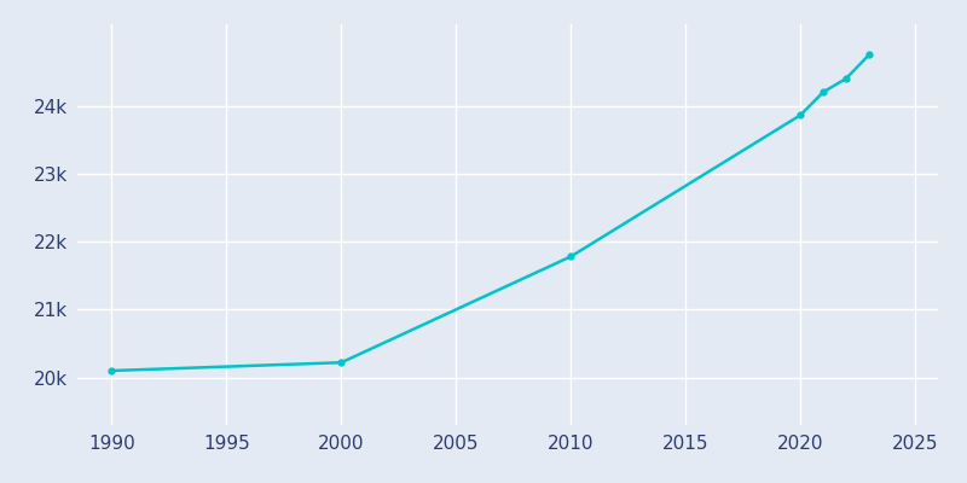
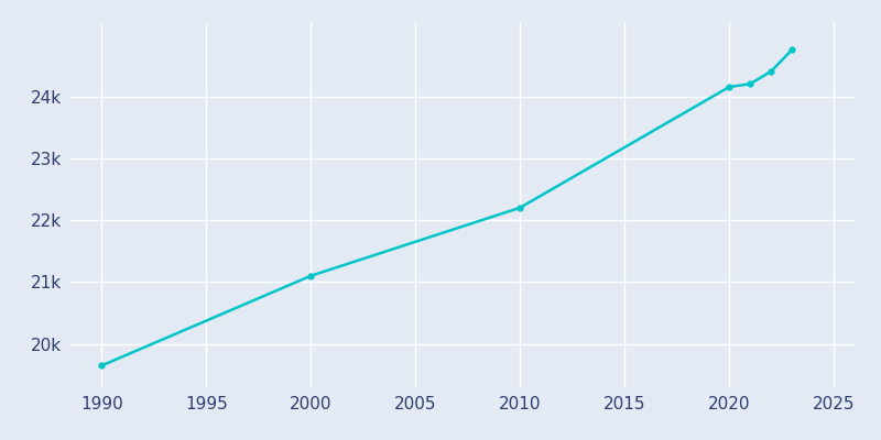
1990: 20.10k -> 19.65k
2000: 20.22k -> 21.10k
2010: 21.78k -> 22.20k
2020: 23.86k -> 24.15k
